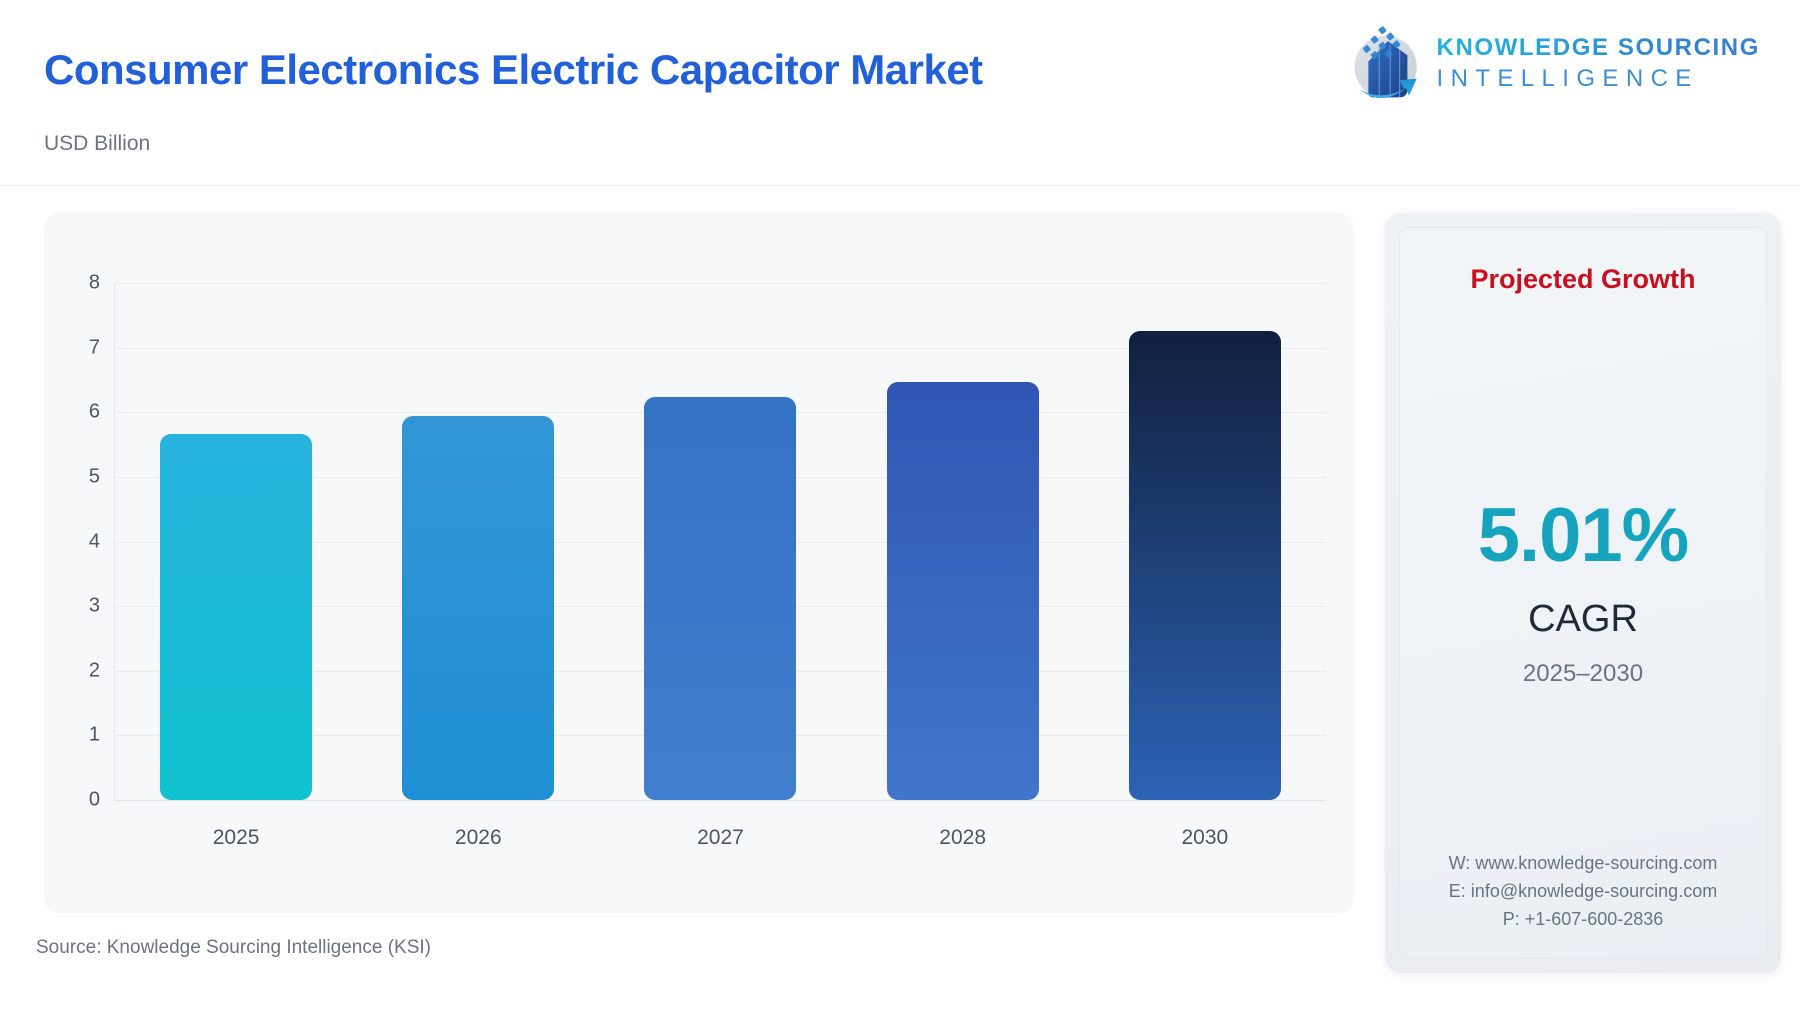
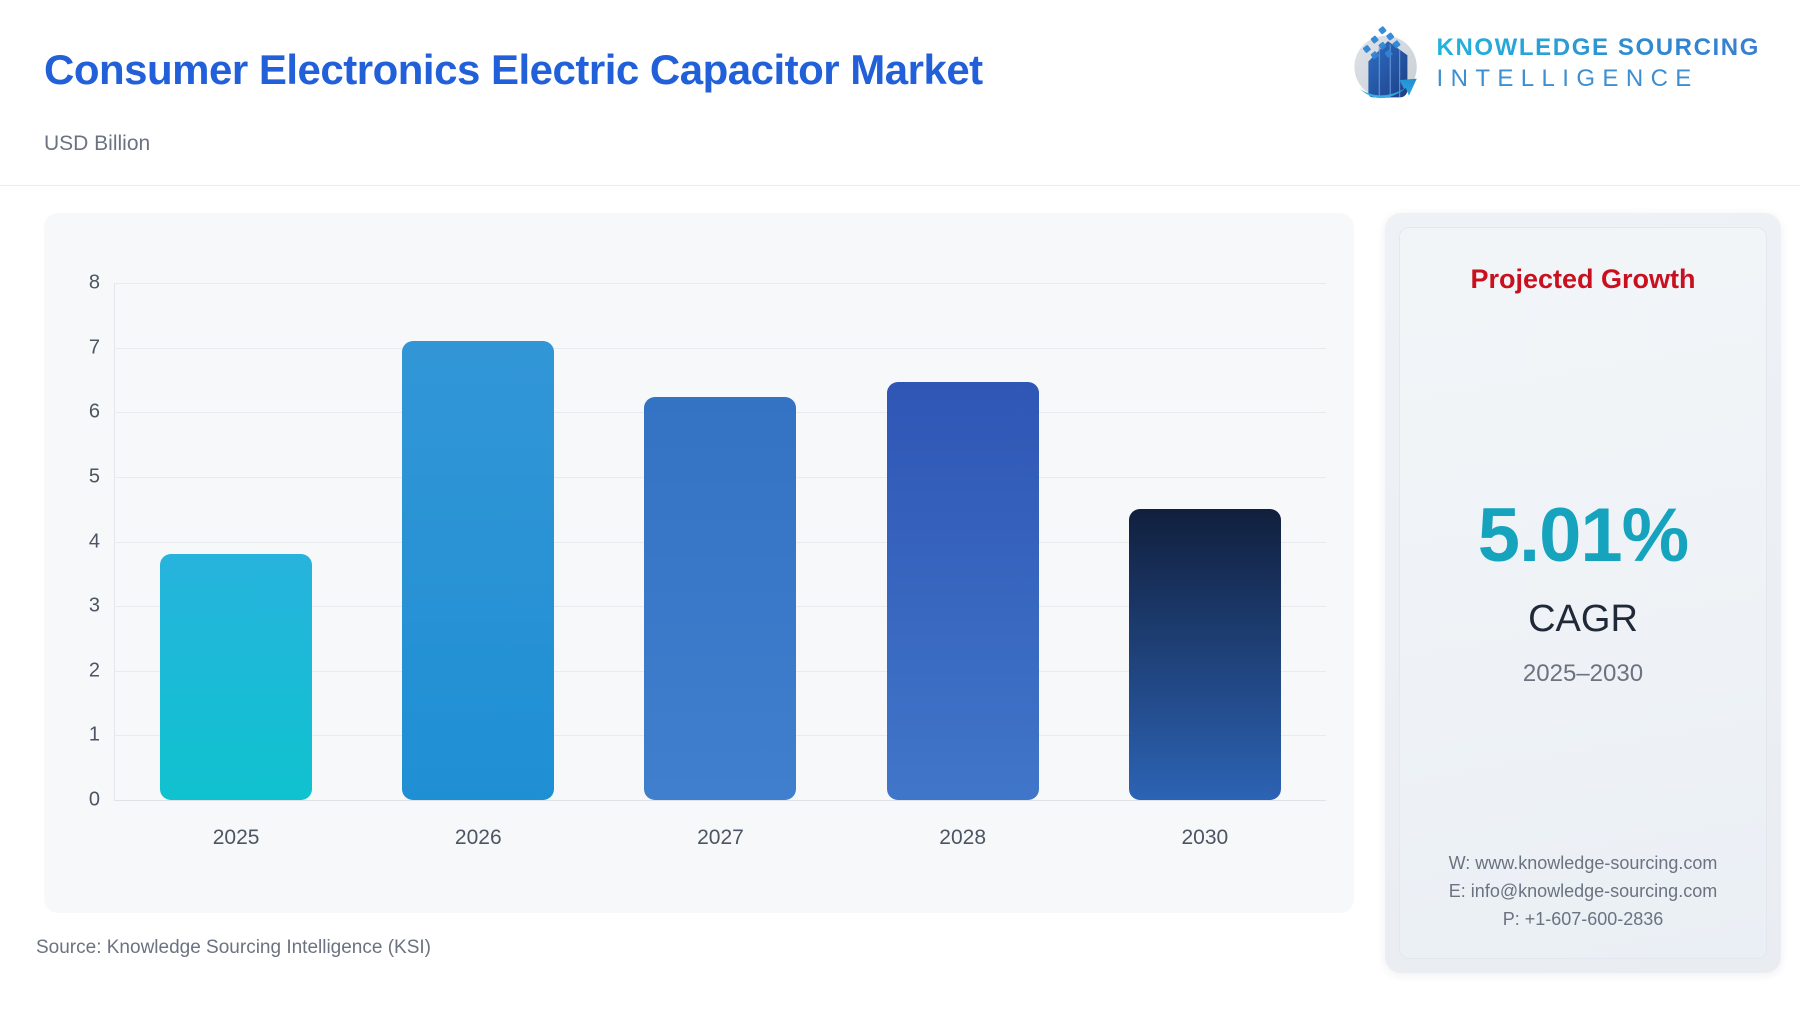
2025: 5.7 -> 3.8
2026: 5.9 -> 7.1
2030: 7.3 -> 4.5
